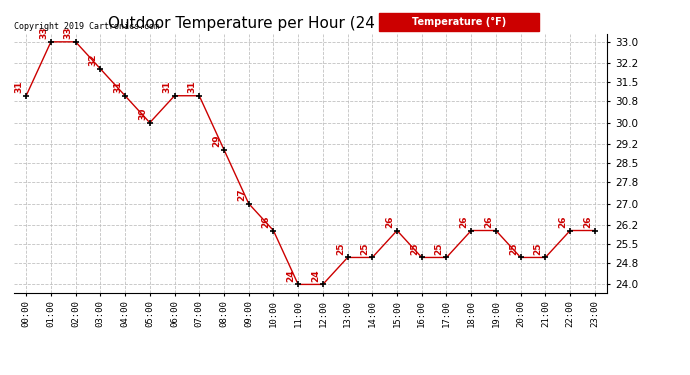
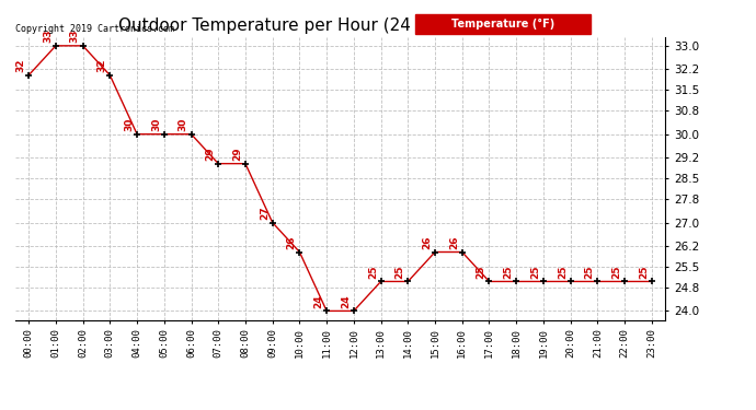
00:00: 31 -> 32
04:00: 31 -> 30
06:00: 31 -> 30
07:00: 31 -> 29
16:00: 25 -> 26
18:00: 26 -> 25
19:00: 26 -> 25
22:00: 26 -> 25
23:00: 26 -> 25
